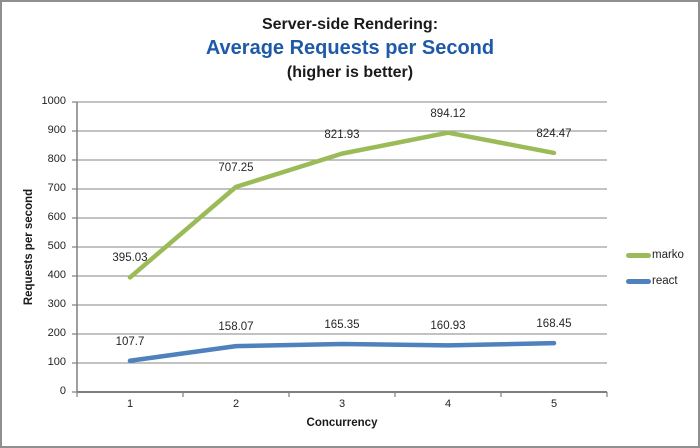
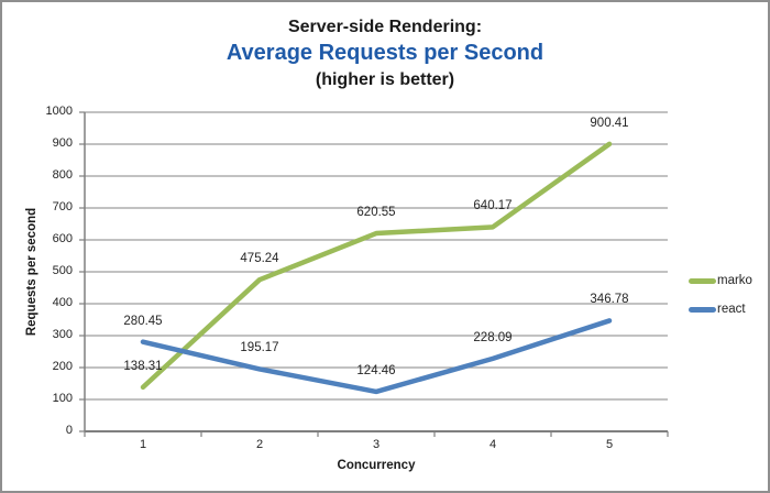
marko/1: 395.03 -> 138.31
react/1: 107.7 -> 280.45
marko/2: 707.25 -> 475.24
react/2: 158.07 -> 195.17
marko/3: 821.93 -> 620.55
react/3: 165.35 -> 124.46
marko/4: 894.12 -> 640.17
react/4: 160.93 -> 228.09
marko/5: 824.47 -> 900.41
react/5: 168.45 -> 346.78
